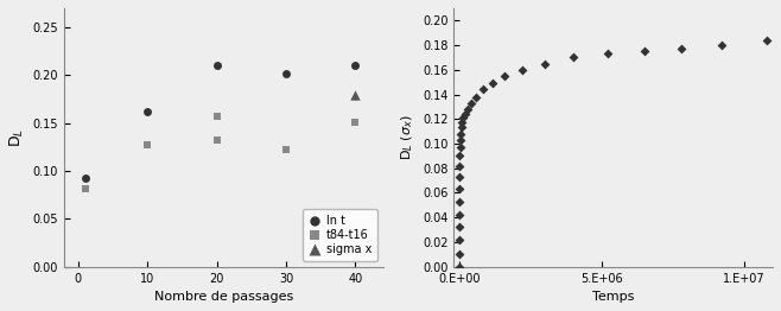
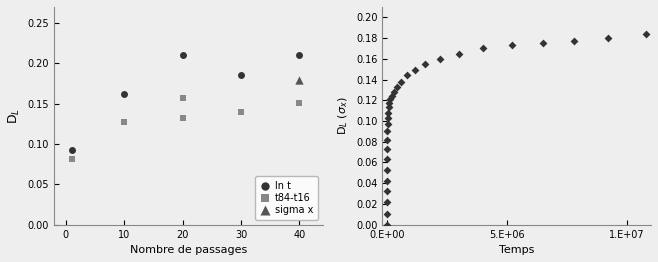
ln t/30: 0.202 -> 0.185
t84-t16/30: 0.122 -> 0.140
